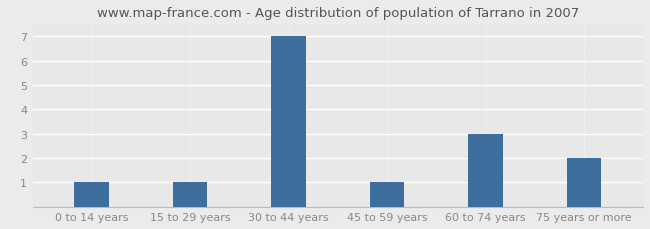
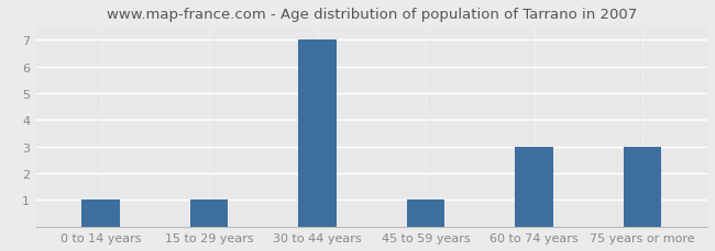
75 years or more: 2 -> 3
